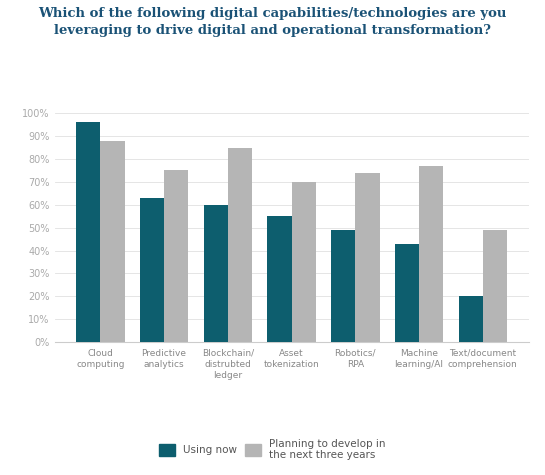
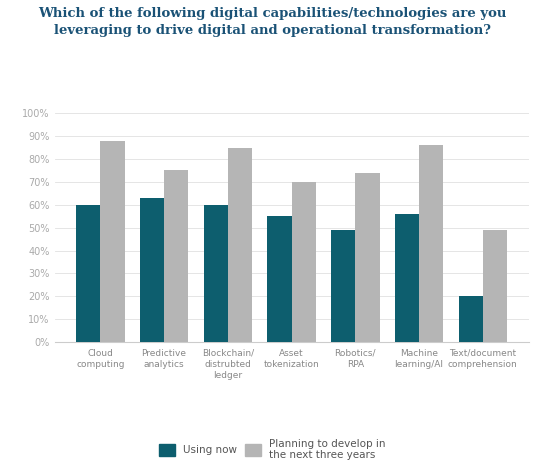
Using now/Cloud computing: 96% -> 60%
Using now/Machine learning/AI: 43% -> 56%
Planning to develop in the next three years/Machine learning/AI: 77% -> 86%
